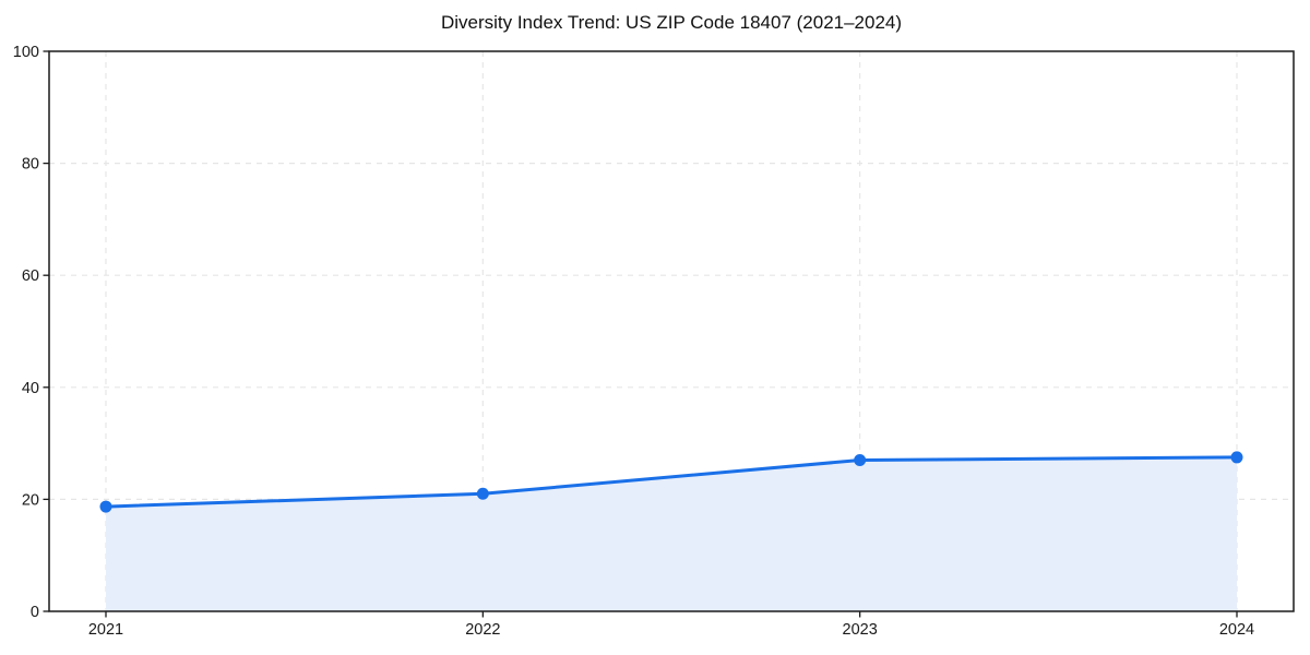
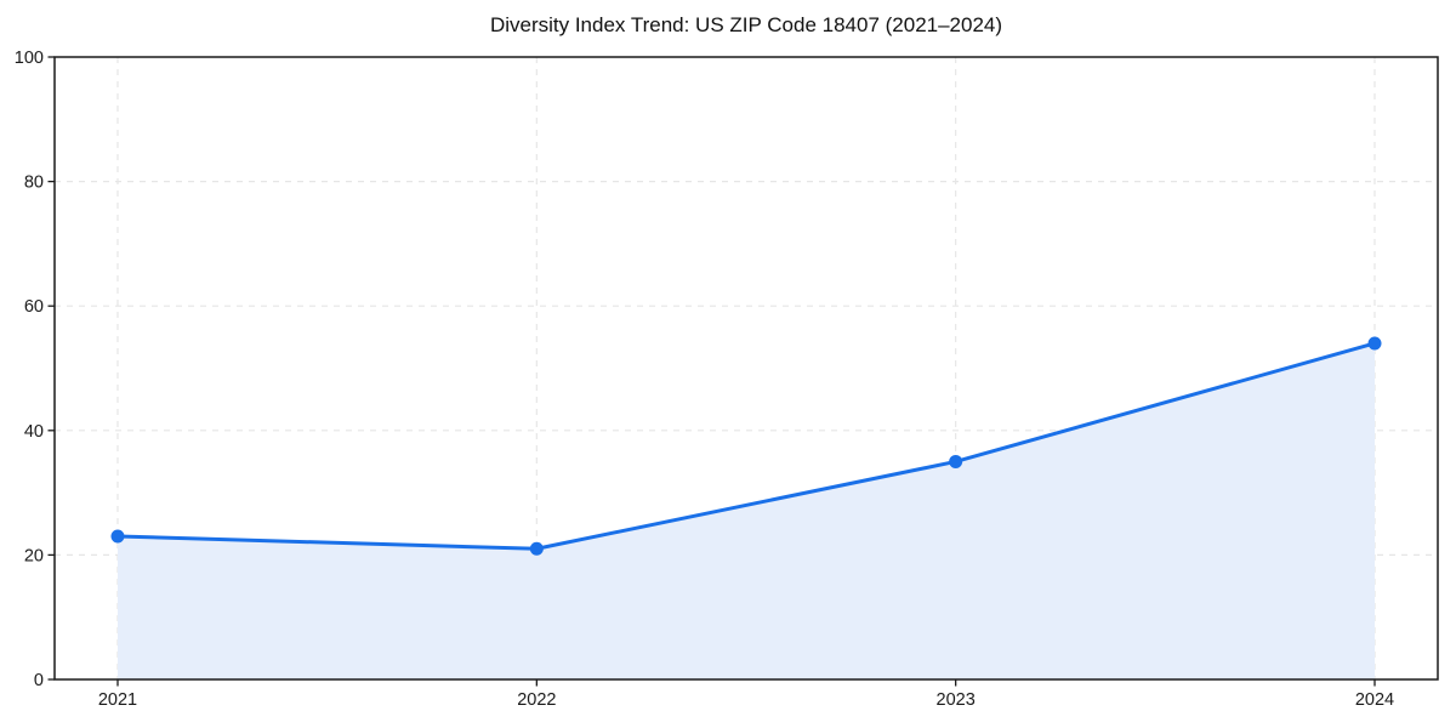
2021: 19 -> 23
2023: 27 -> 35
2024: 28 -> 54
